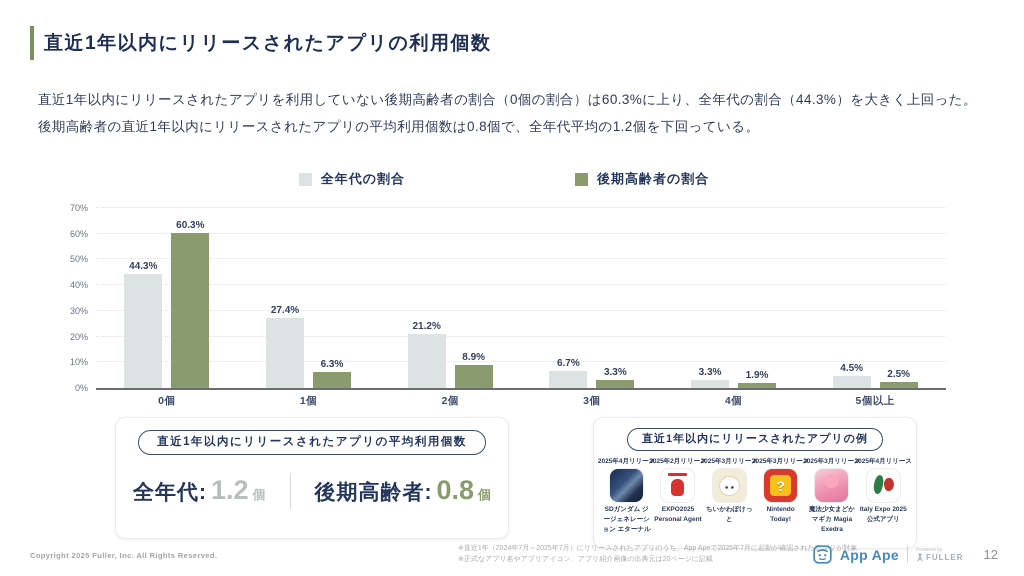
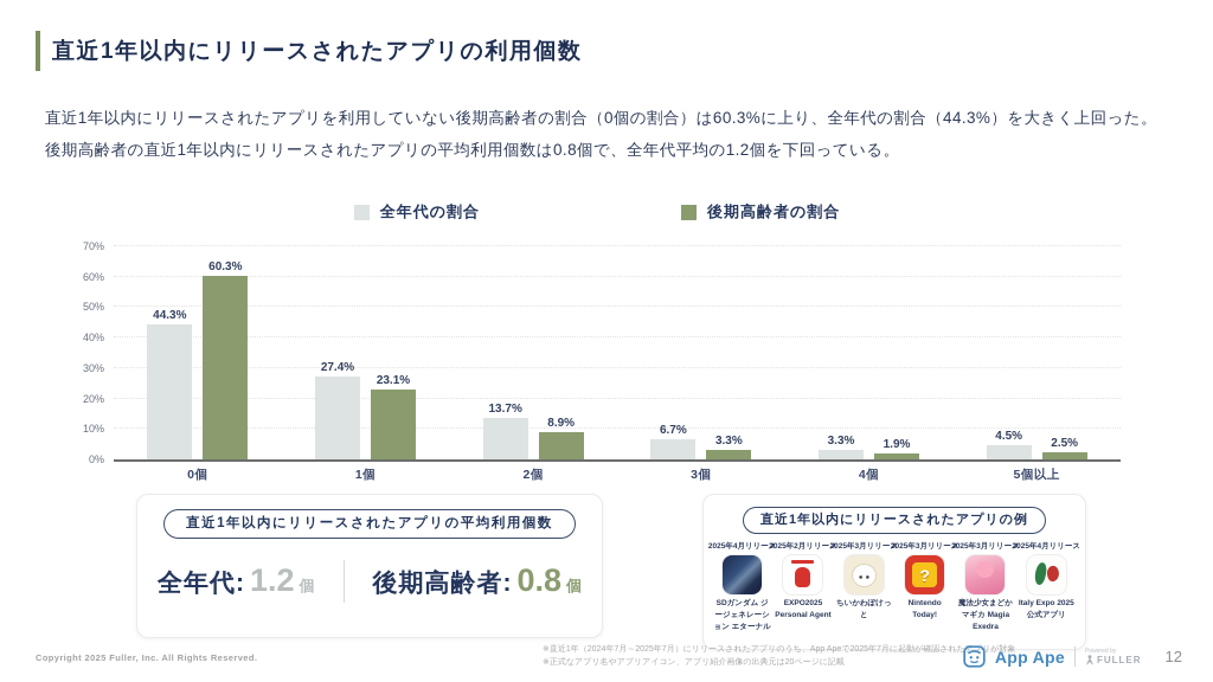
後期高齢者の割合/1個: 6.3% -> 23.1%
全年代の割合/2個: 21.2% -> 13.7%
